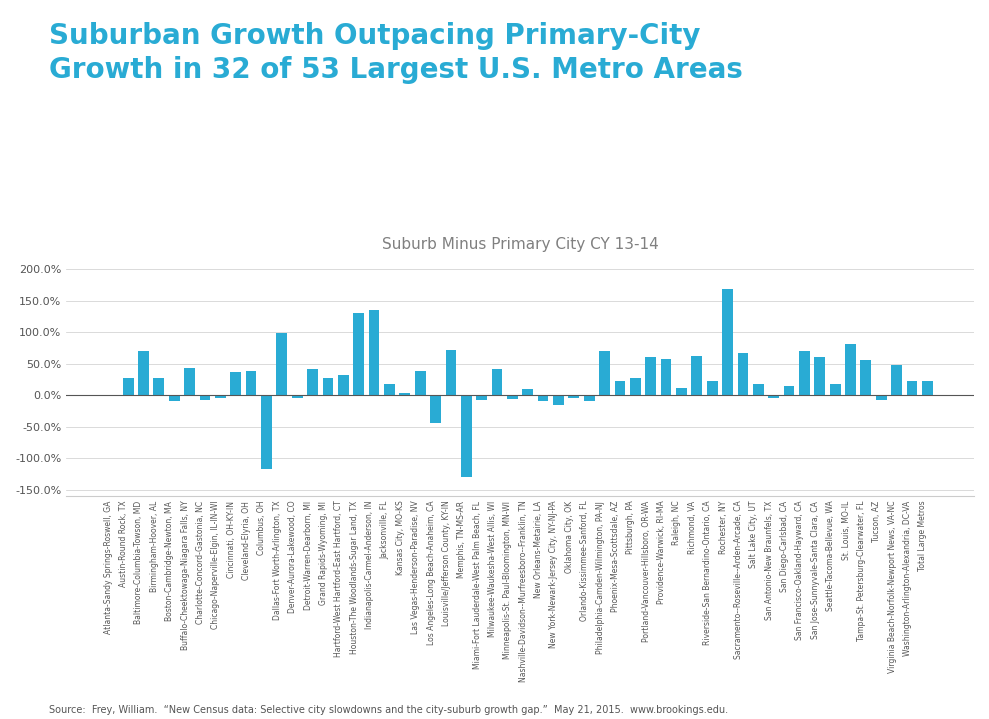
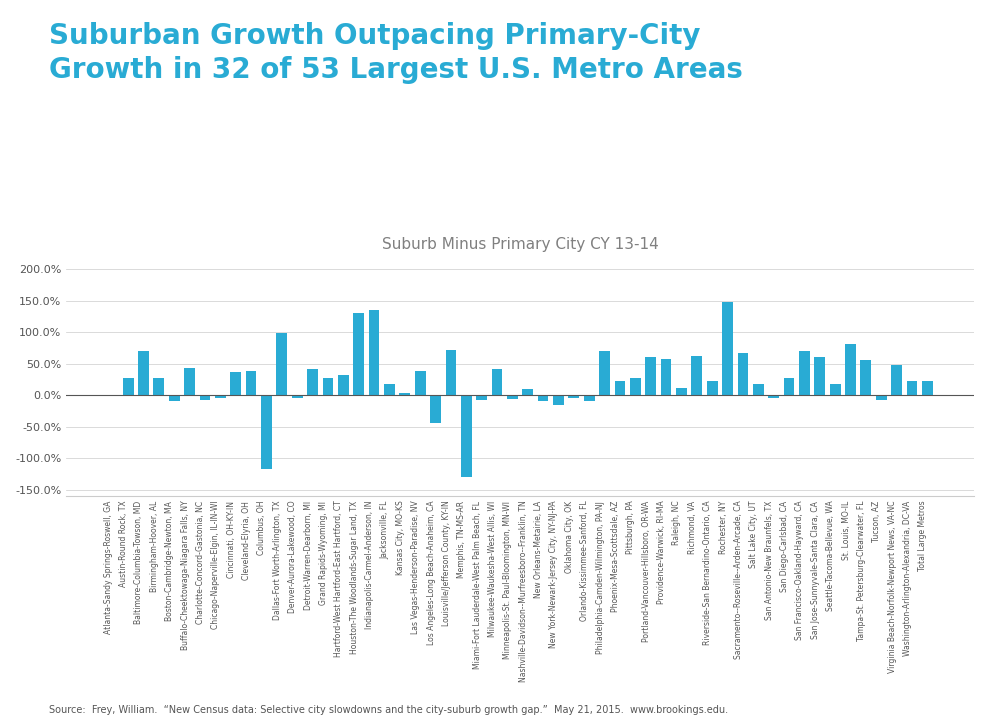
Rochester, NY: 168% -> 148%
San Diego-Carlsbad, CA: 14% -> 28%
